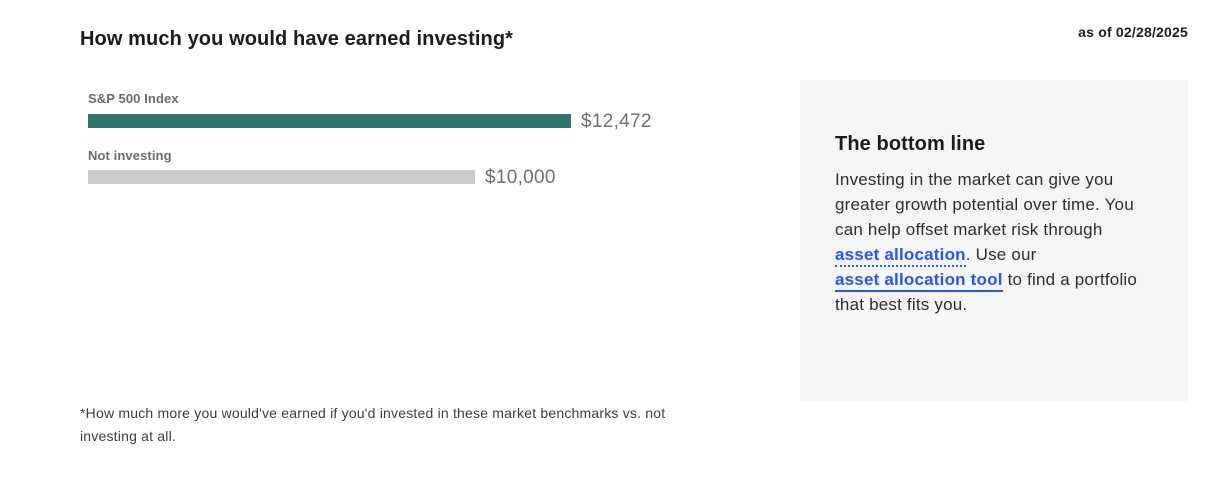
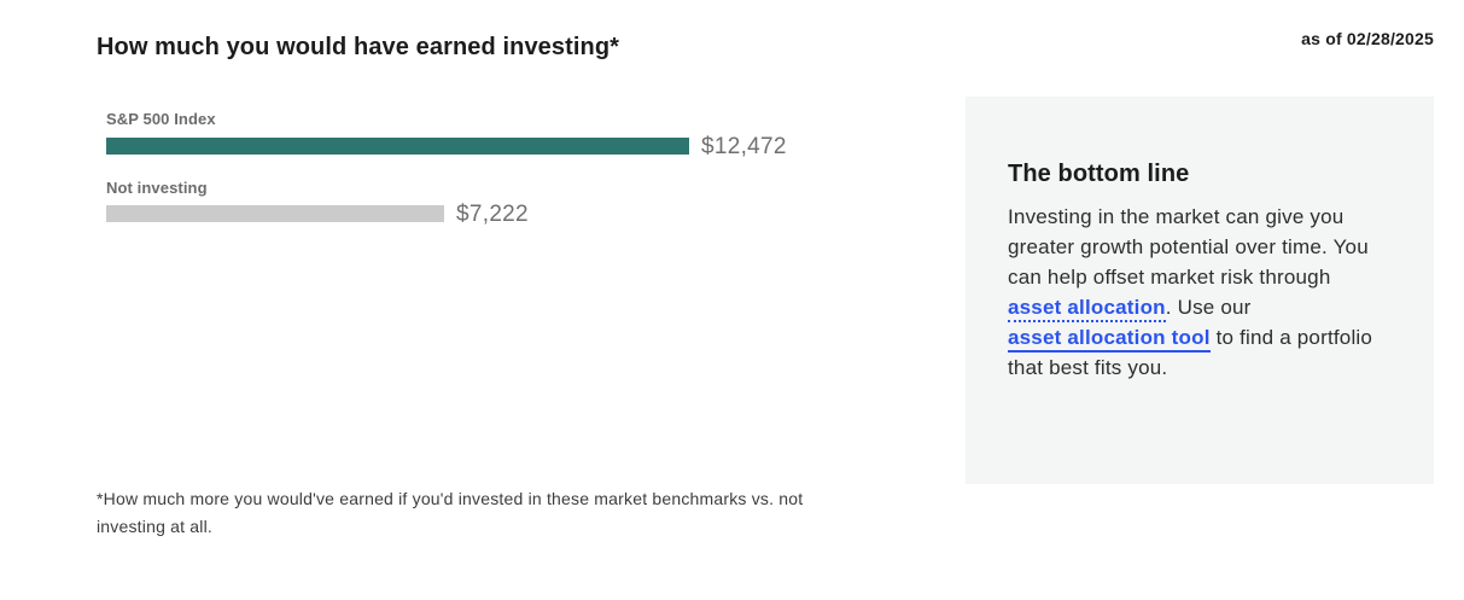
Not investing: $10,000 -> $7,222
